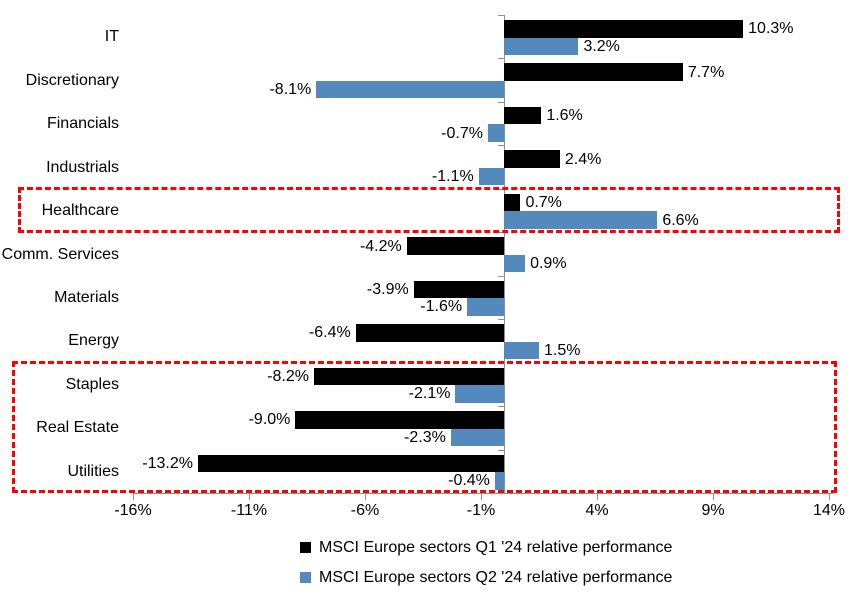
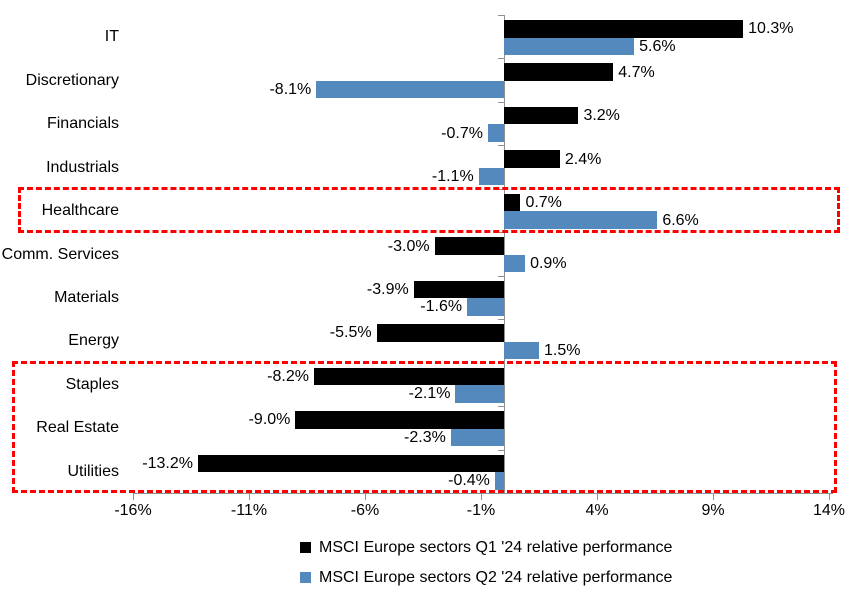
MSCI Europe sectors Q2 '24 relative performance/IT: 3.2% -> 5.6%
MSCI Europe sectors Q1 '24 relative performance/Discretionary: 7.7% -> 4.7%
MSCI Europe sectors Q1 '24 relative performance/Financials: 1.6% -> 3.2%
MSCI Europe sectors Q1 '24 relative performance/Comm. Services: -4.2% -> -3.0%
MSCI Europe sectors Q1 '24 relative performance/Energy: -6.4% -> -5.5%
